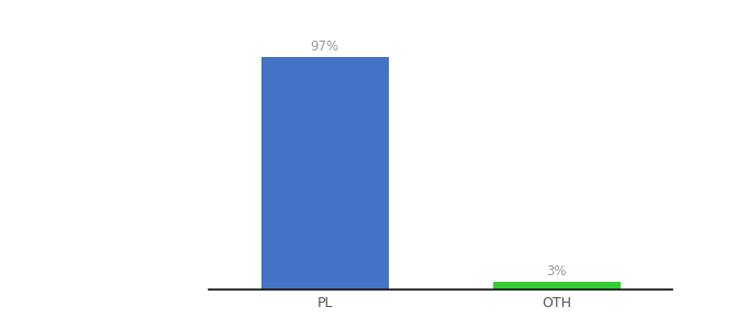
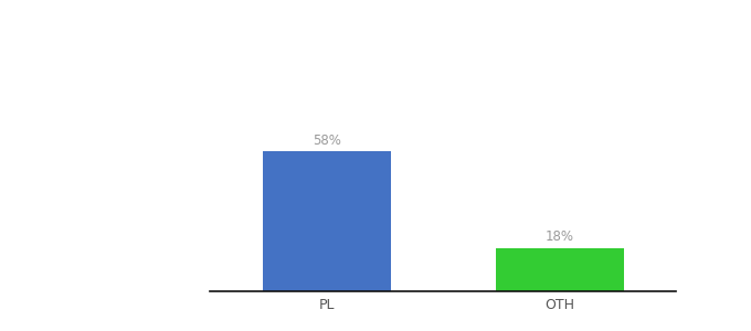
PL: 97% -> 58%
OTH: 3% -> 18%
